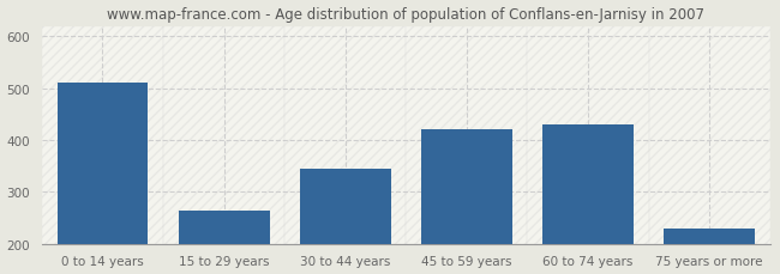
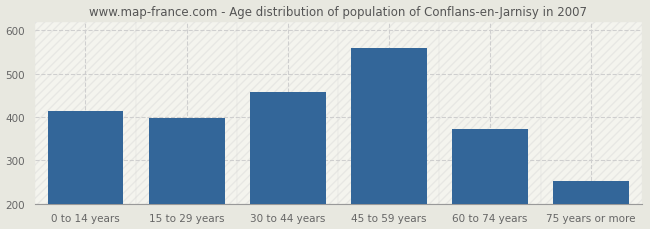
0 to 14 years: 510 -> 413
15 to 29 years: 265 -> 397
30 to 44 years: 345 -> 457
45 to 59 years: 420 -> 558
60 to 74 years: 430 -> 373
75 years or more: 230 -> 253
